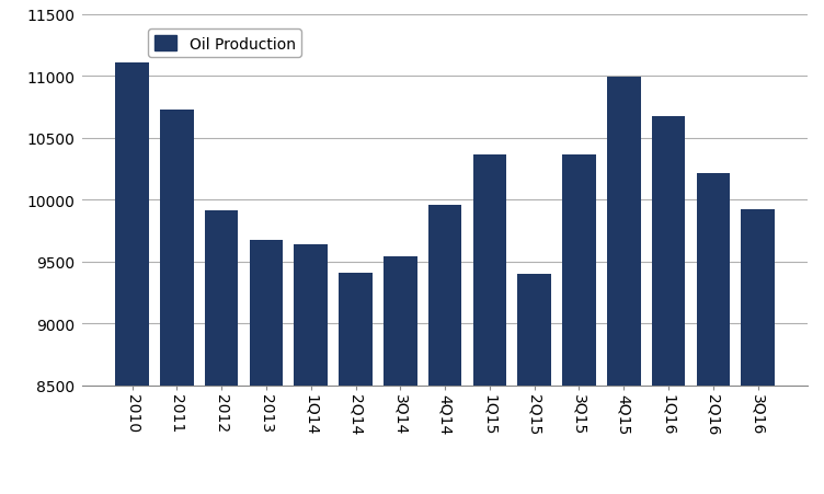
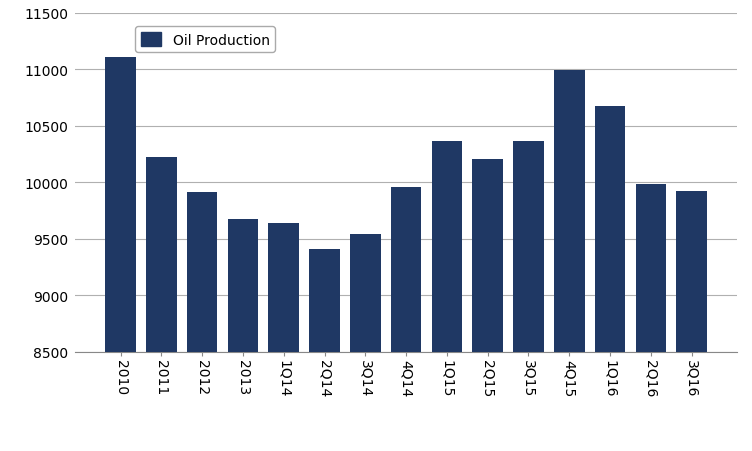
2011: 10730 -> 10220
2Q15: 9400 -> 10200
2Q16: 10210 -> 9980
